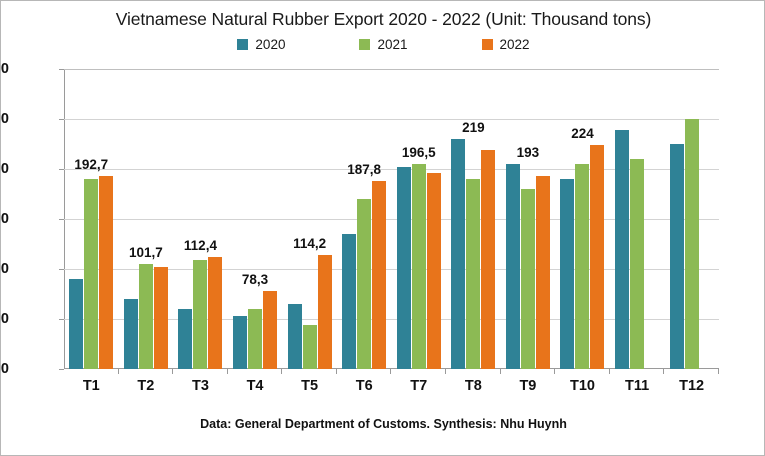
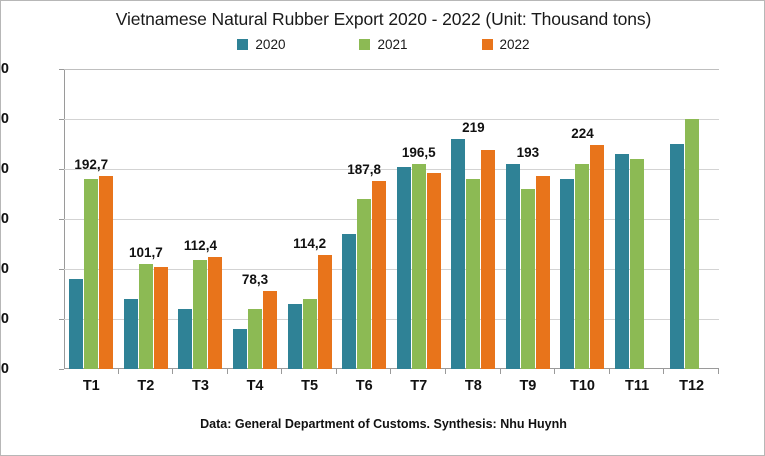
2020/T4: 53 -> 40
2021/T5: 44 -> 70
2020/T11: 239 -> 215
